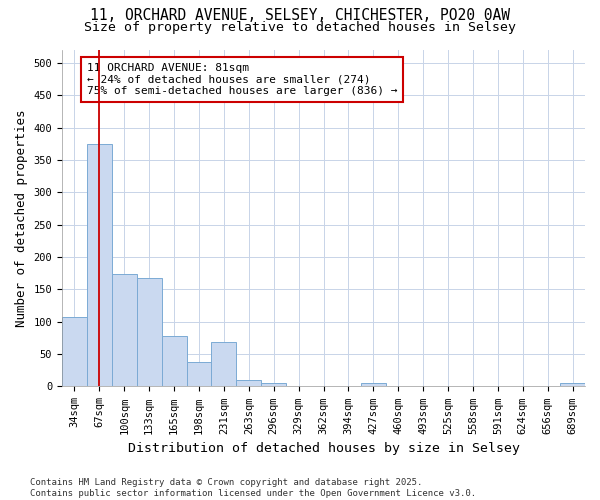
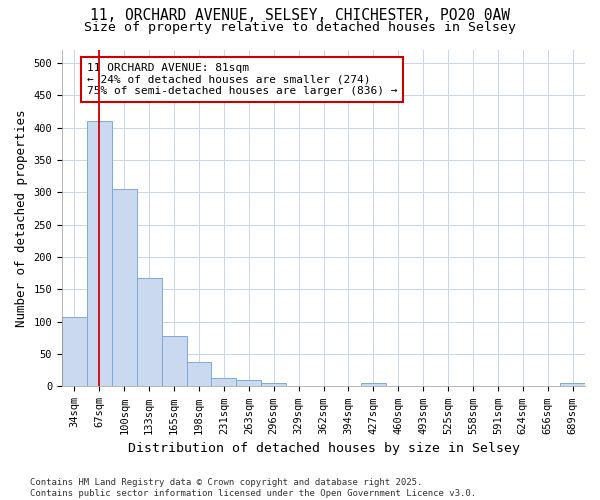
67sqm: 374 -> 410
100sqm: 174 -> 305
231sqm: 68 -> 13
